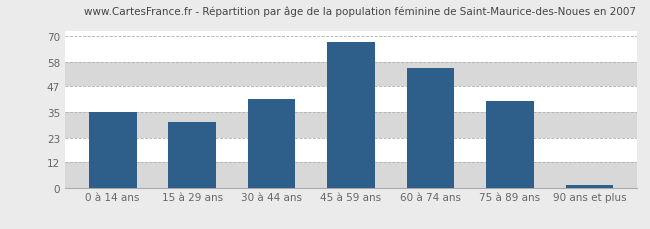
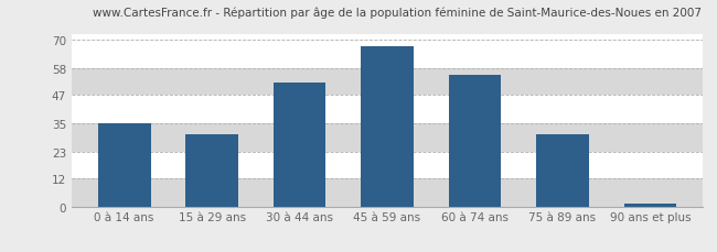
30 à 44 ans: 41 -> 52
75 à 89 ans: 40 -> 30
